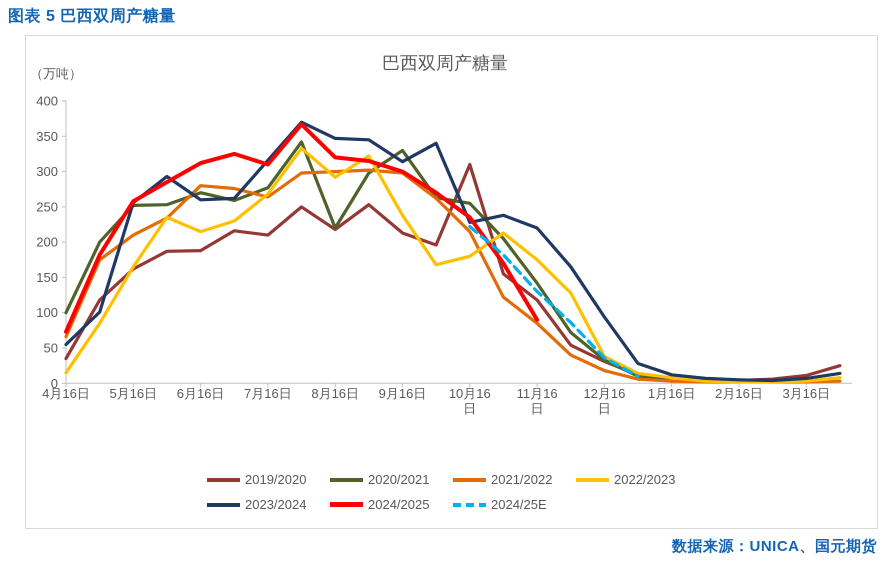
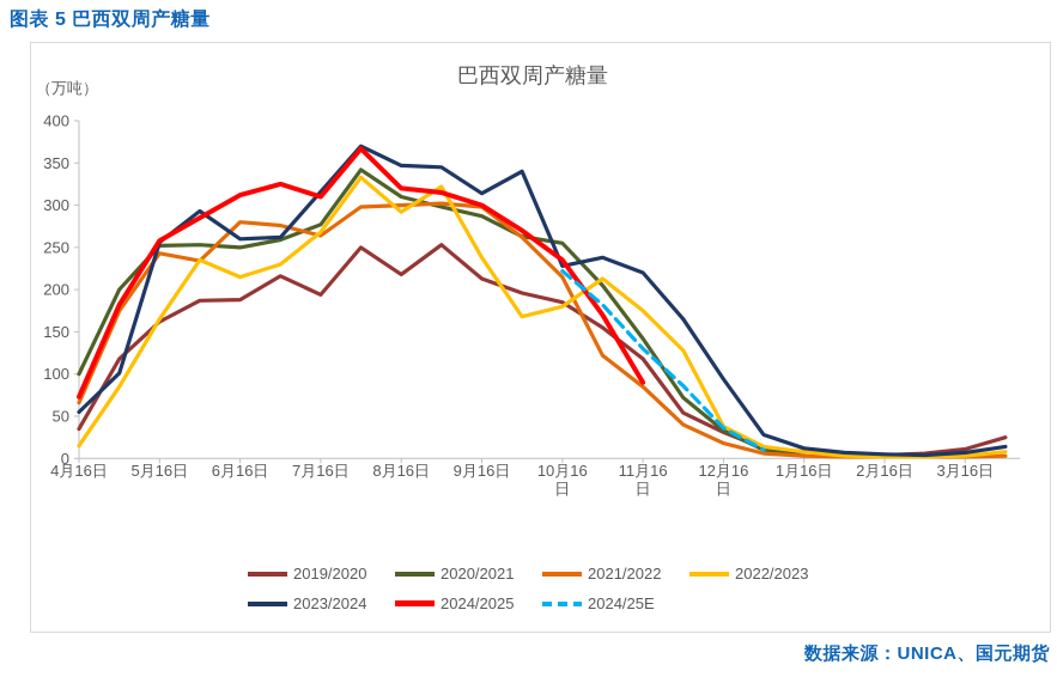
2021/2022/5月16日: 210 -> 240
2020/2021/6月16日: 270 -> 250
2019/2020/7月16日: 210 -> 190
2020/2021/8月16日: 220 -> 310
2020/2021/9月16日: 330 -> 290
2019/2020/10月16日: 310 -> 180
